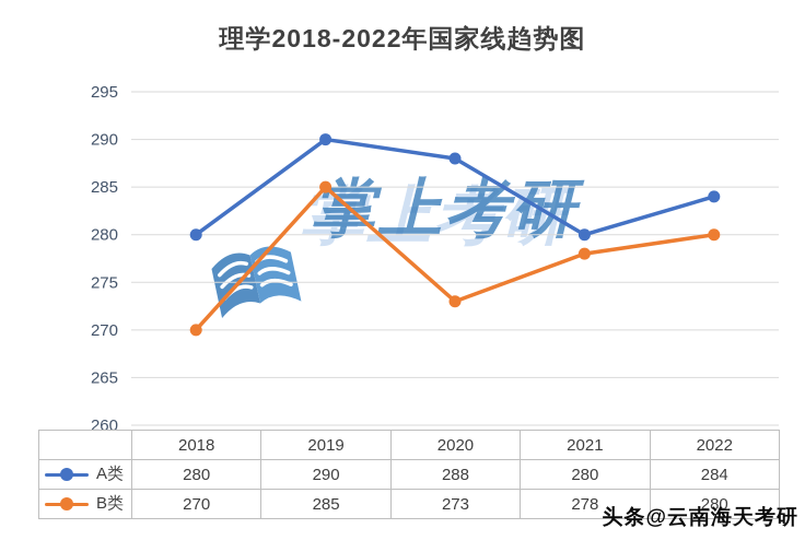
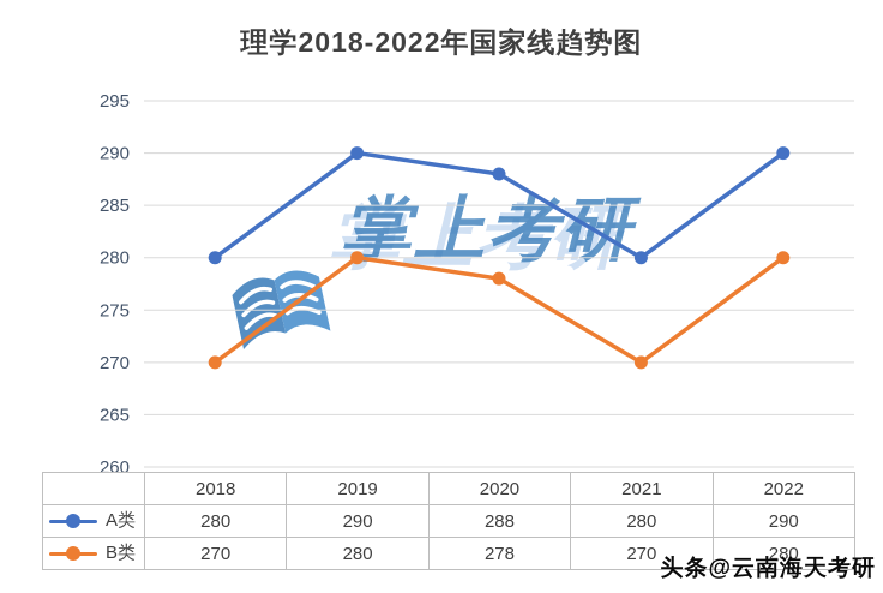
B类/2019: 285 -> 280
B类/2020: 273 -> 278
B类/2021: 278 -> 270
A类/2022: 284 -> 290
